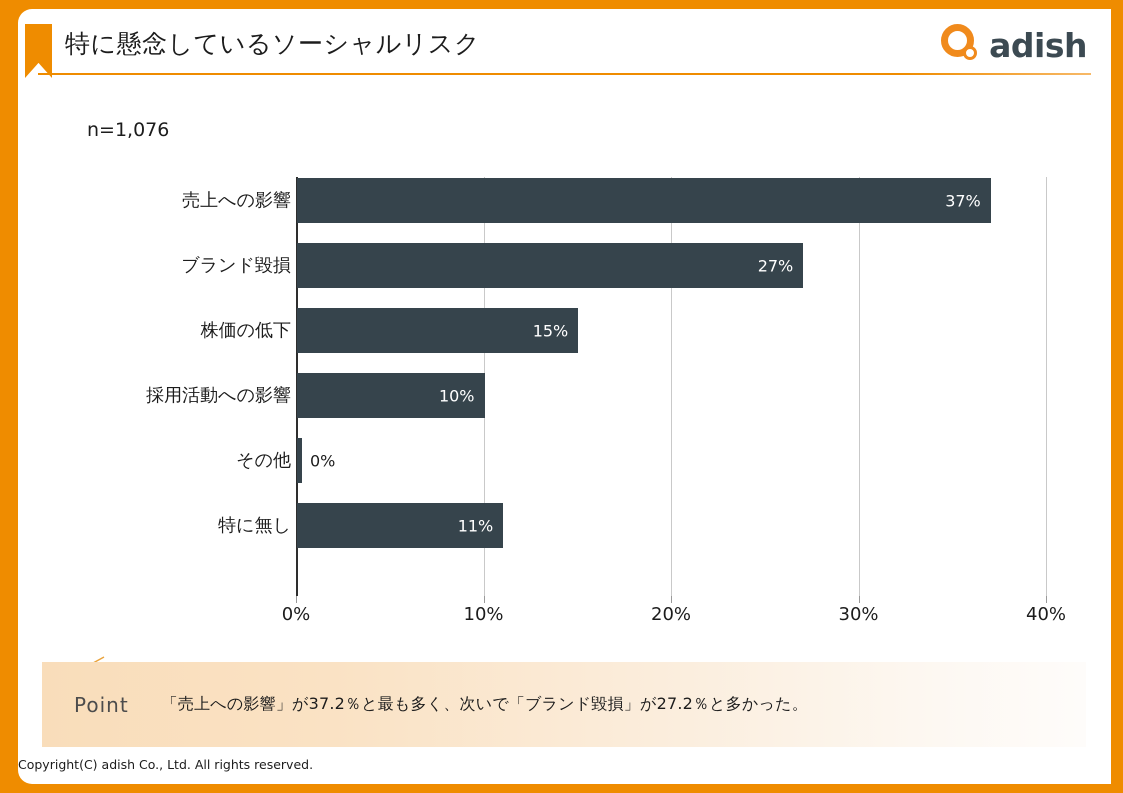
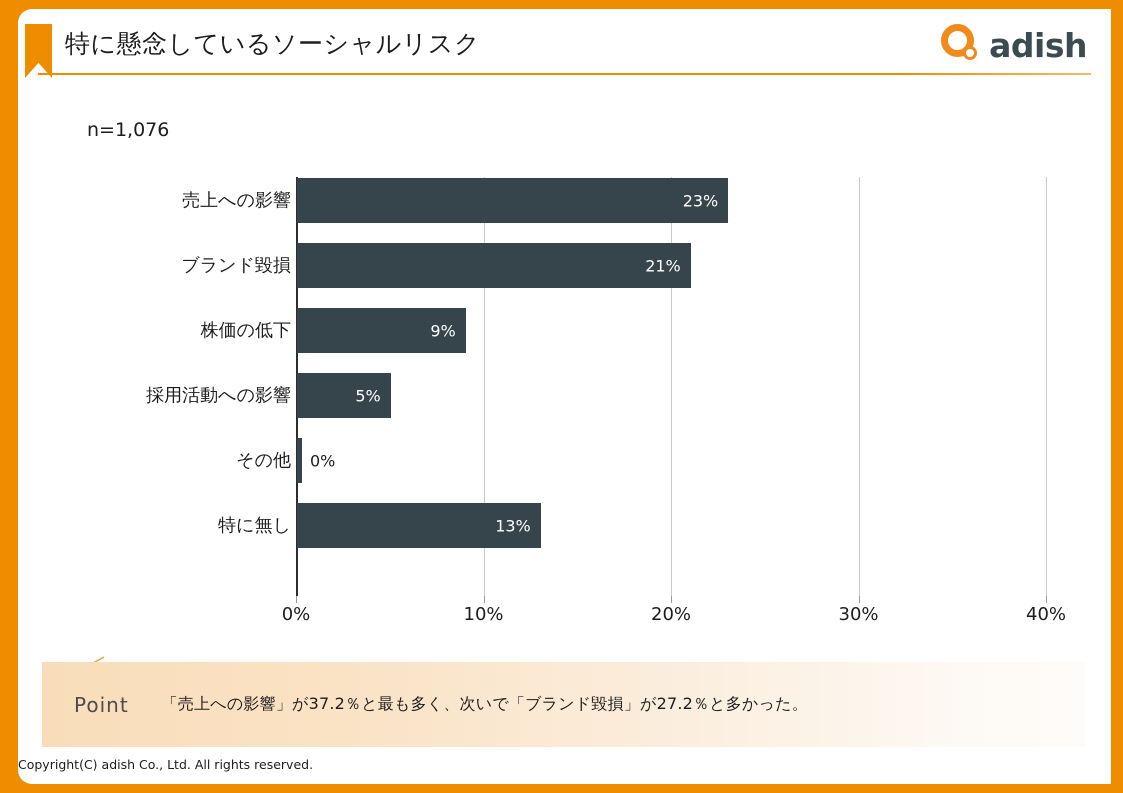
売上への影響: 37% -> 23%
ブランド毀損: 27% -> 21%
株価の低下: 15% -> 9%
採用活動への影響: 10% -> 5%
特に無し: 11% -> 13%
